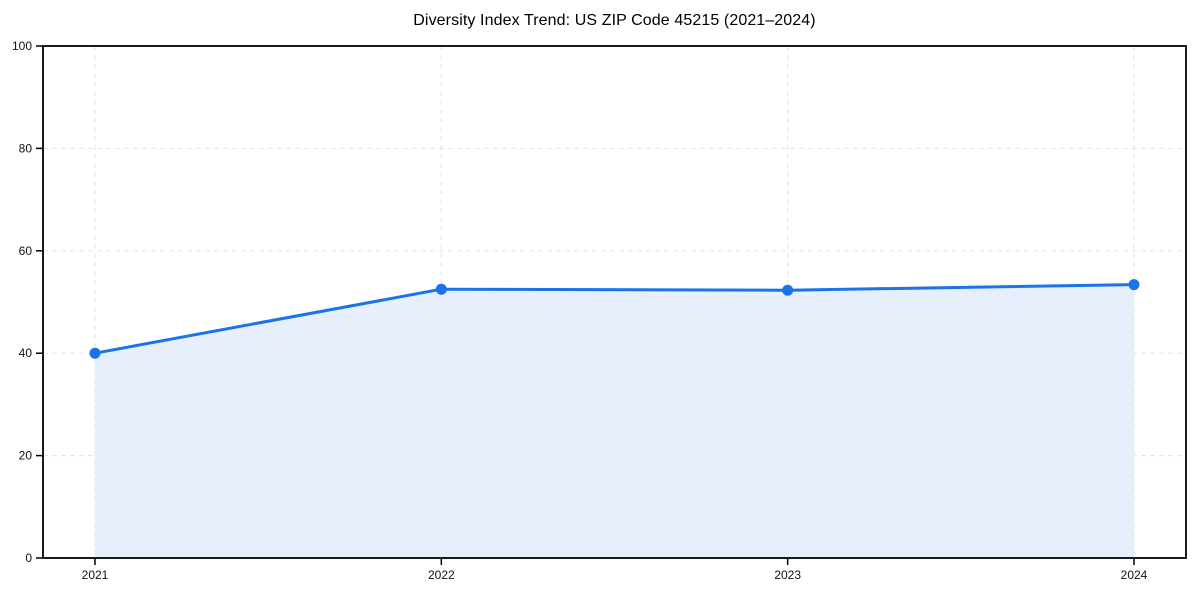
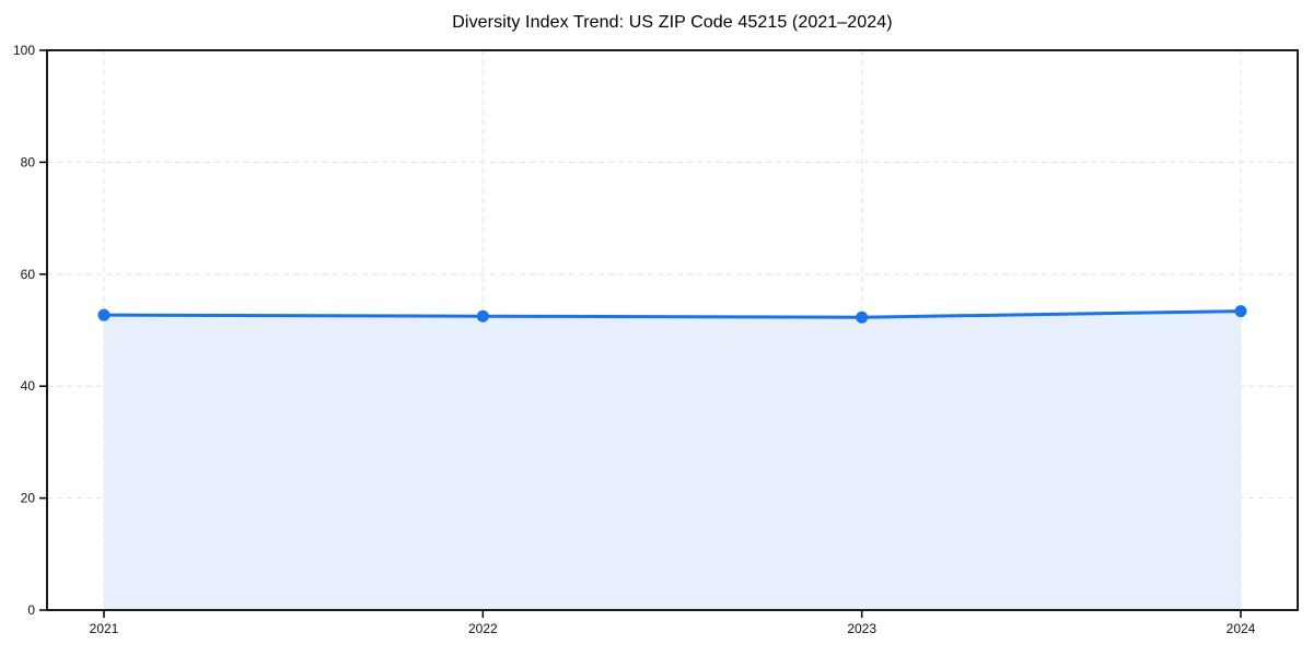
2021: 40 -> 53
